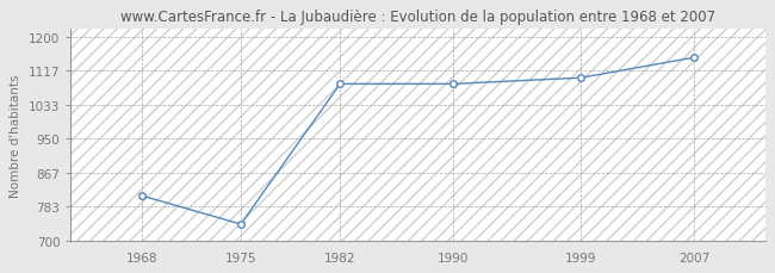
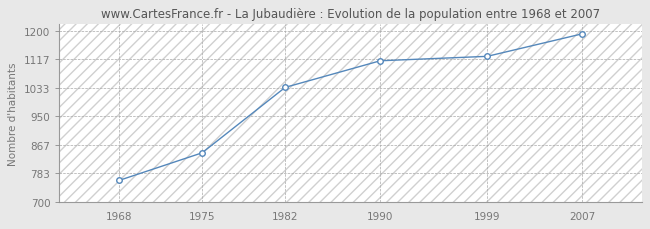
1968: 810 -> 762
1975: 740 -> 843
1982: 1085 -> 1035
1990: 1085 -> 1113
1999: 1100 -> 1126
2007: 1150 -> 1192
